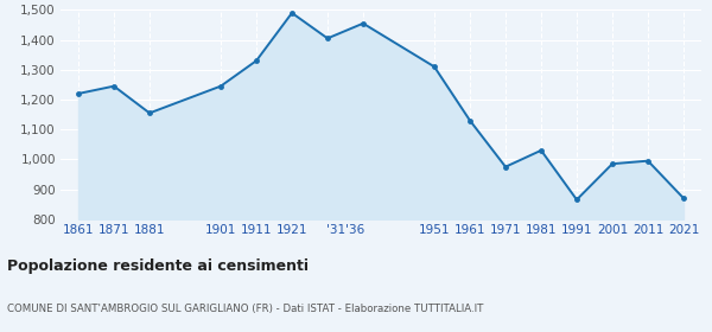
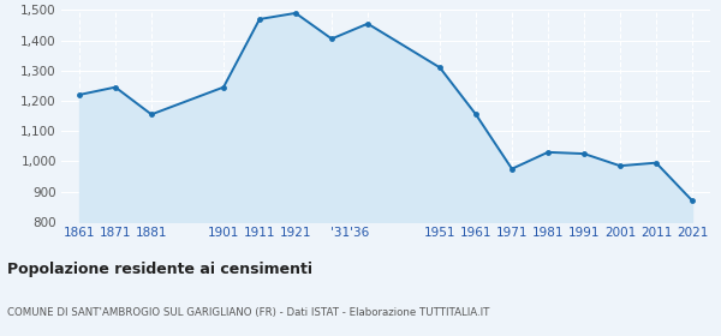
1911: 1,330 -> 1,470
1961: 1,130 -> 1,155
1991: 865 -> 1,025
